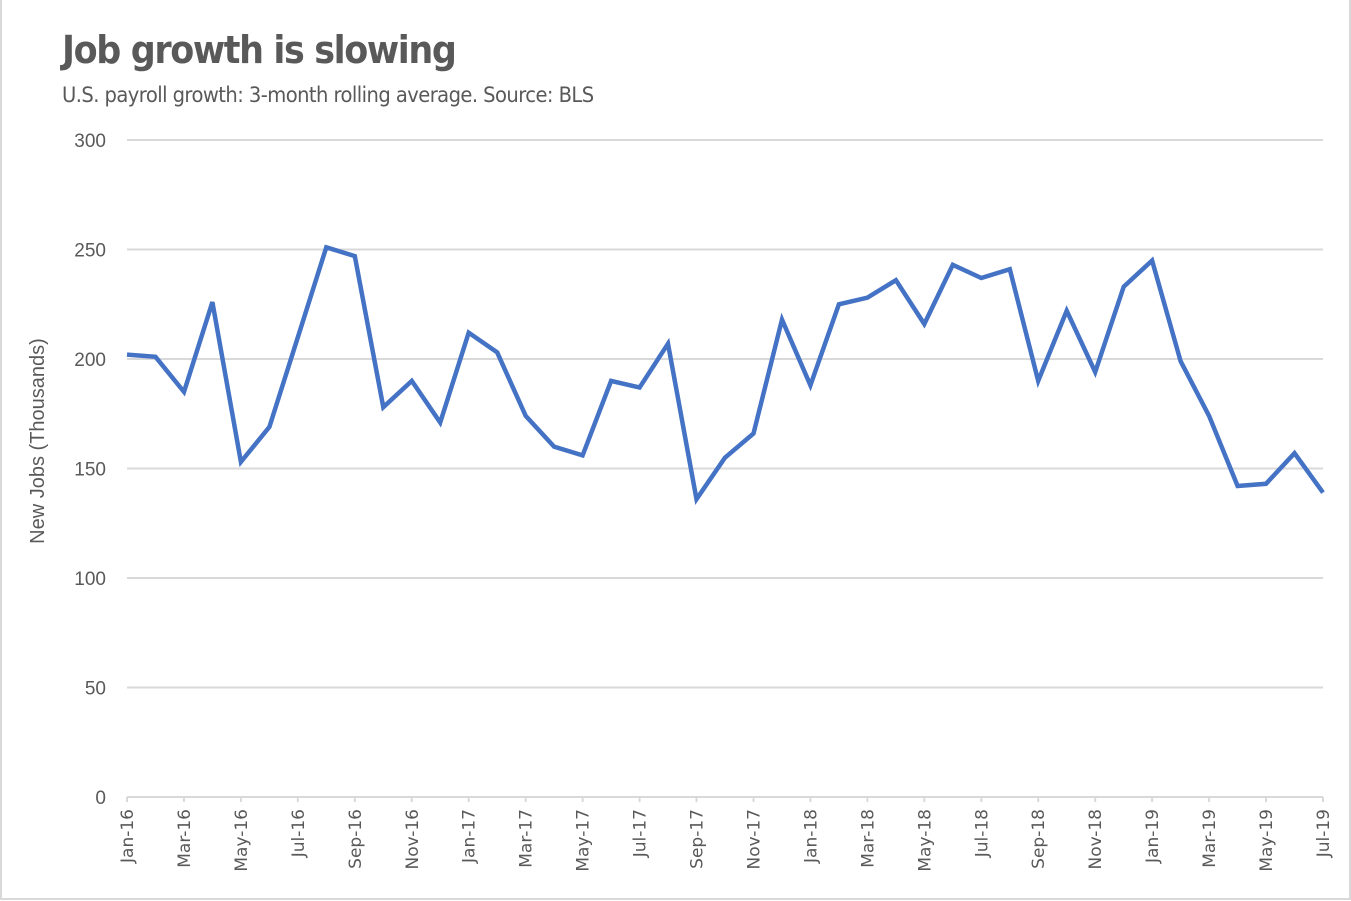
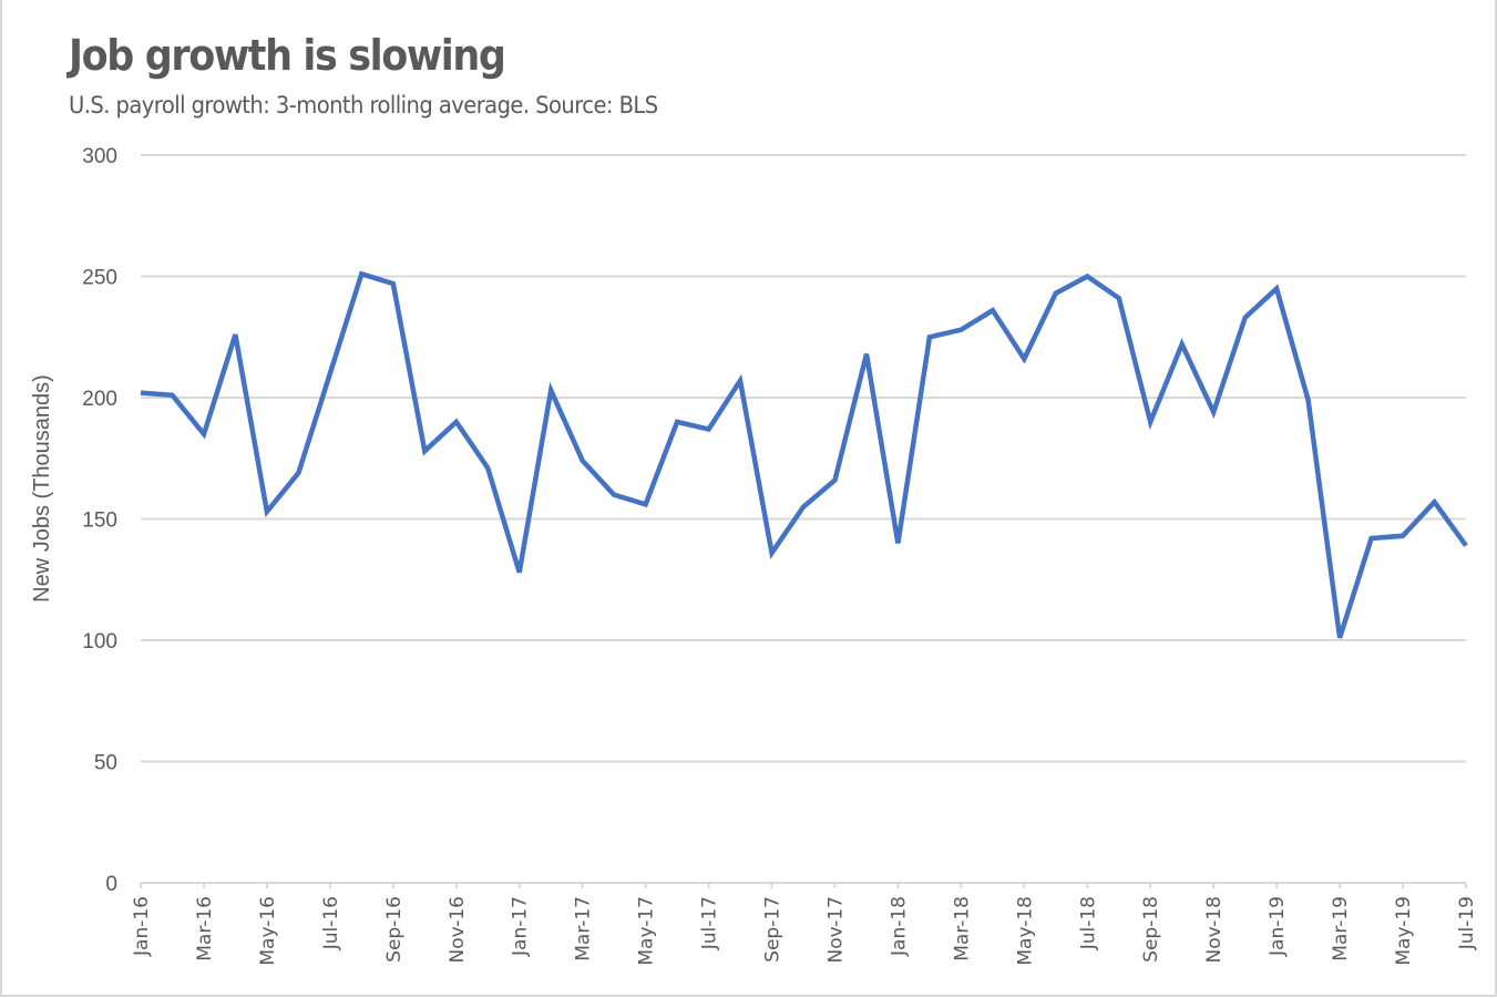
Jan-17: 212 -> 128
Jan-18: 188 -> 140
Jul-18: 237 -> 250
Mar-19: 174 -> 101
